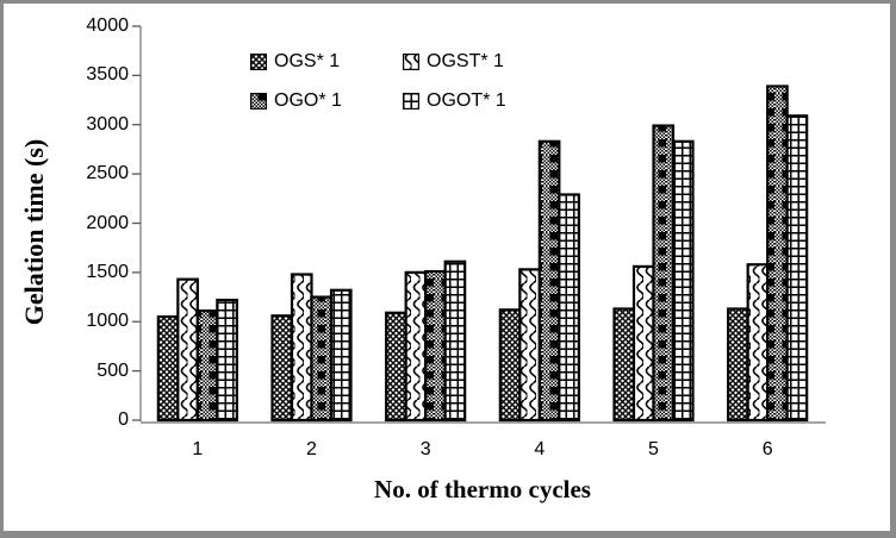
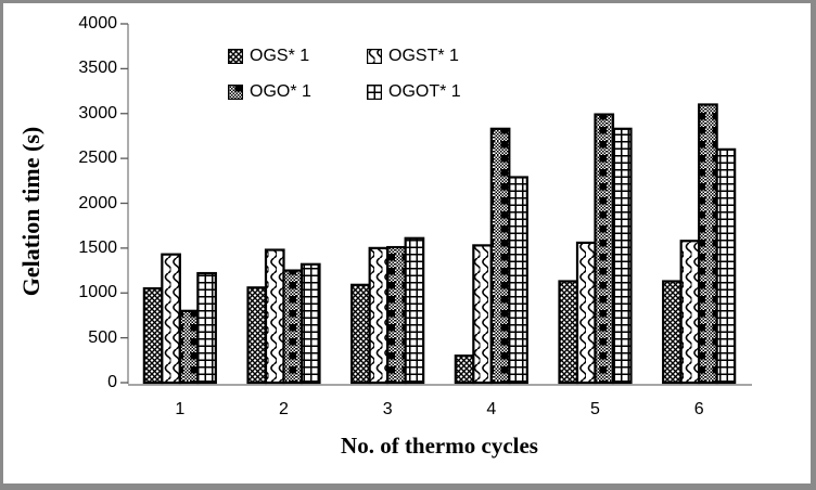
OGO* 1/1: 1100 -> 800
OGS* 1/4: 1100 -> 300
OGO* 1/6: 3400 -> 3100
OGOT* 1/6: 3100 -> 2600
